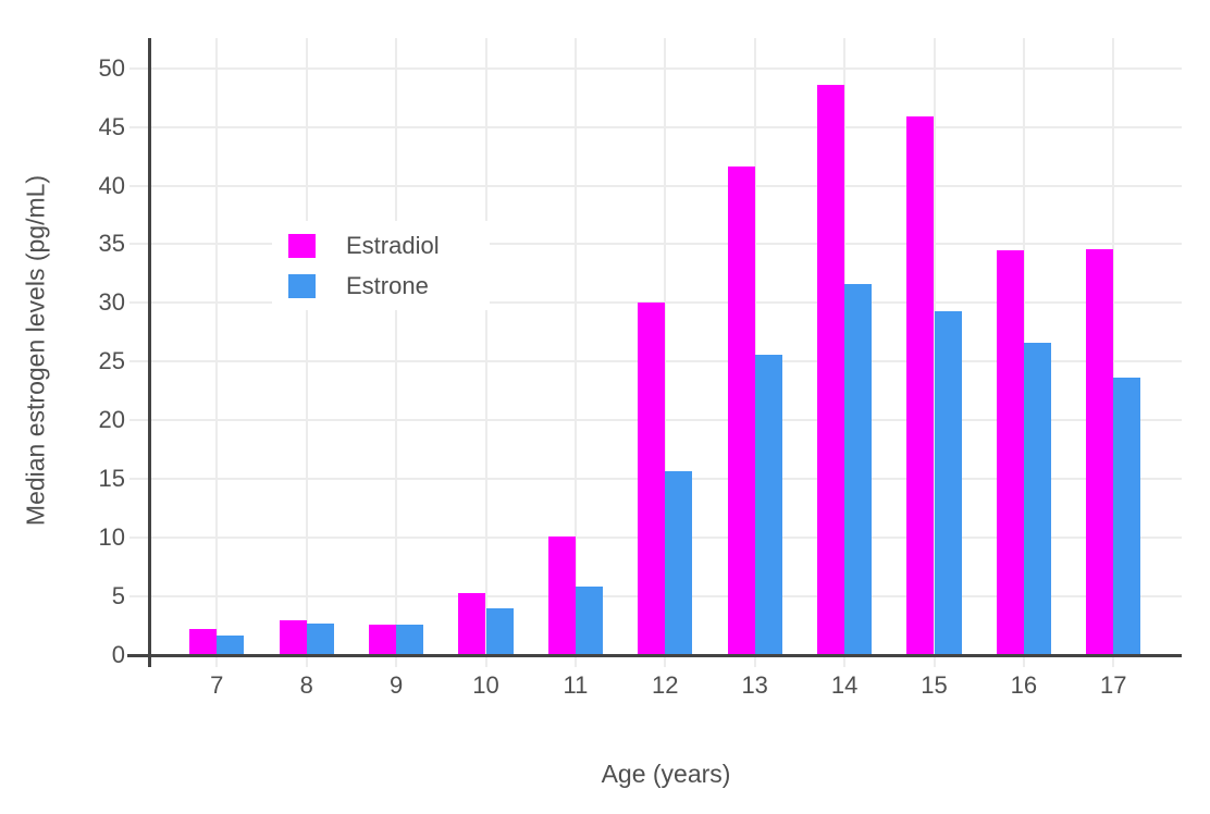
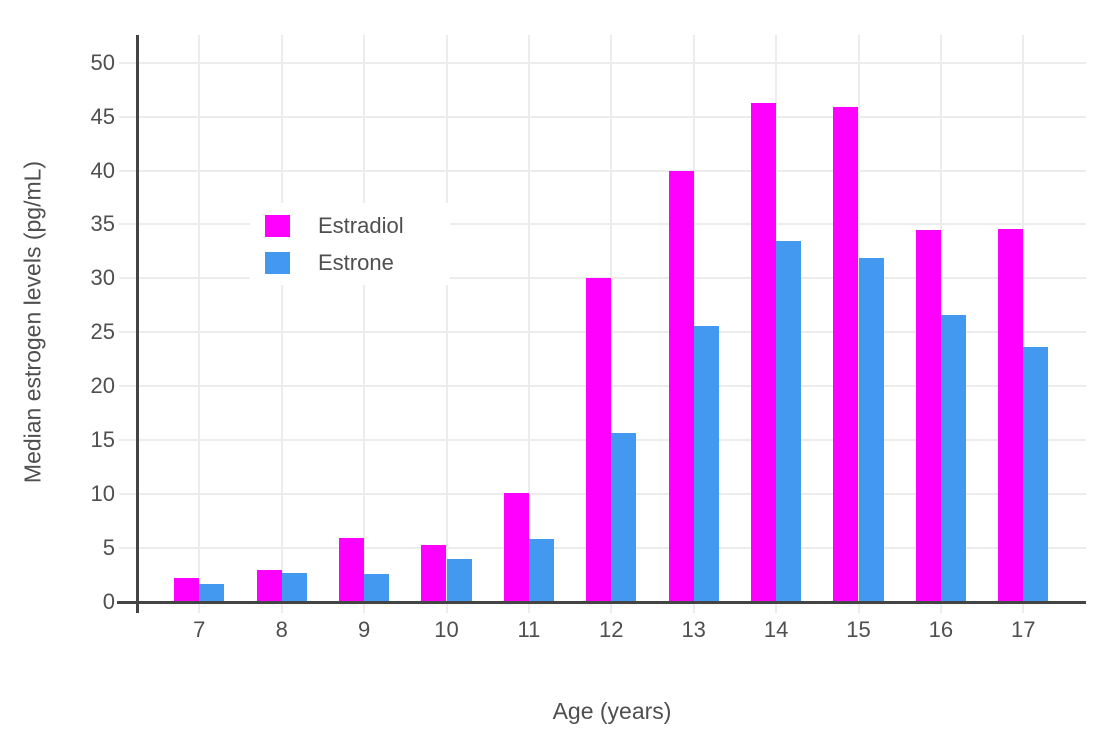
Estradiol/9: 2.6 -> 5.9
Estradiol/13: 41.6 -> 40.0
Estradiol/14: 48.6 -> 46.3
Estrone/14: 31.6 -> 33.5
Estrone/15: 29.3 -> 31.9
